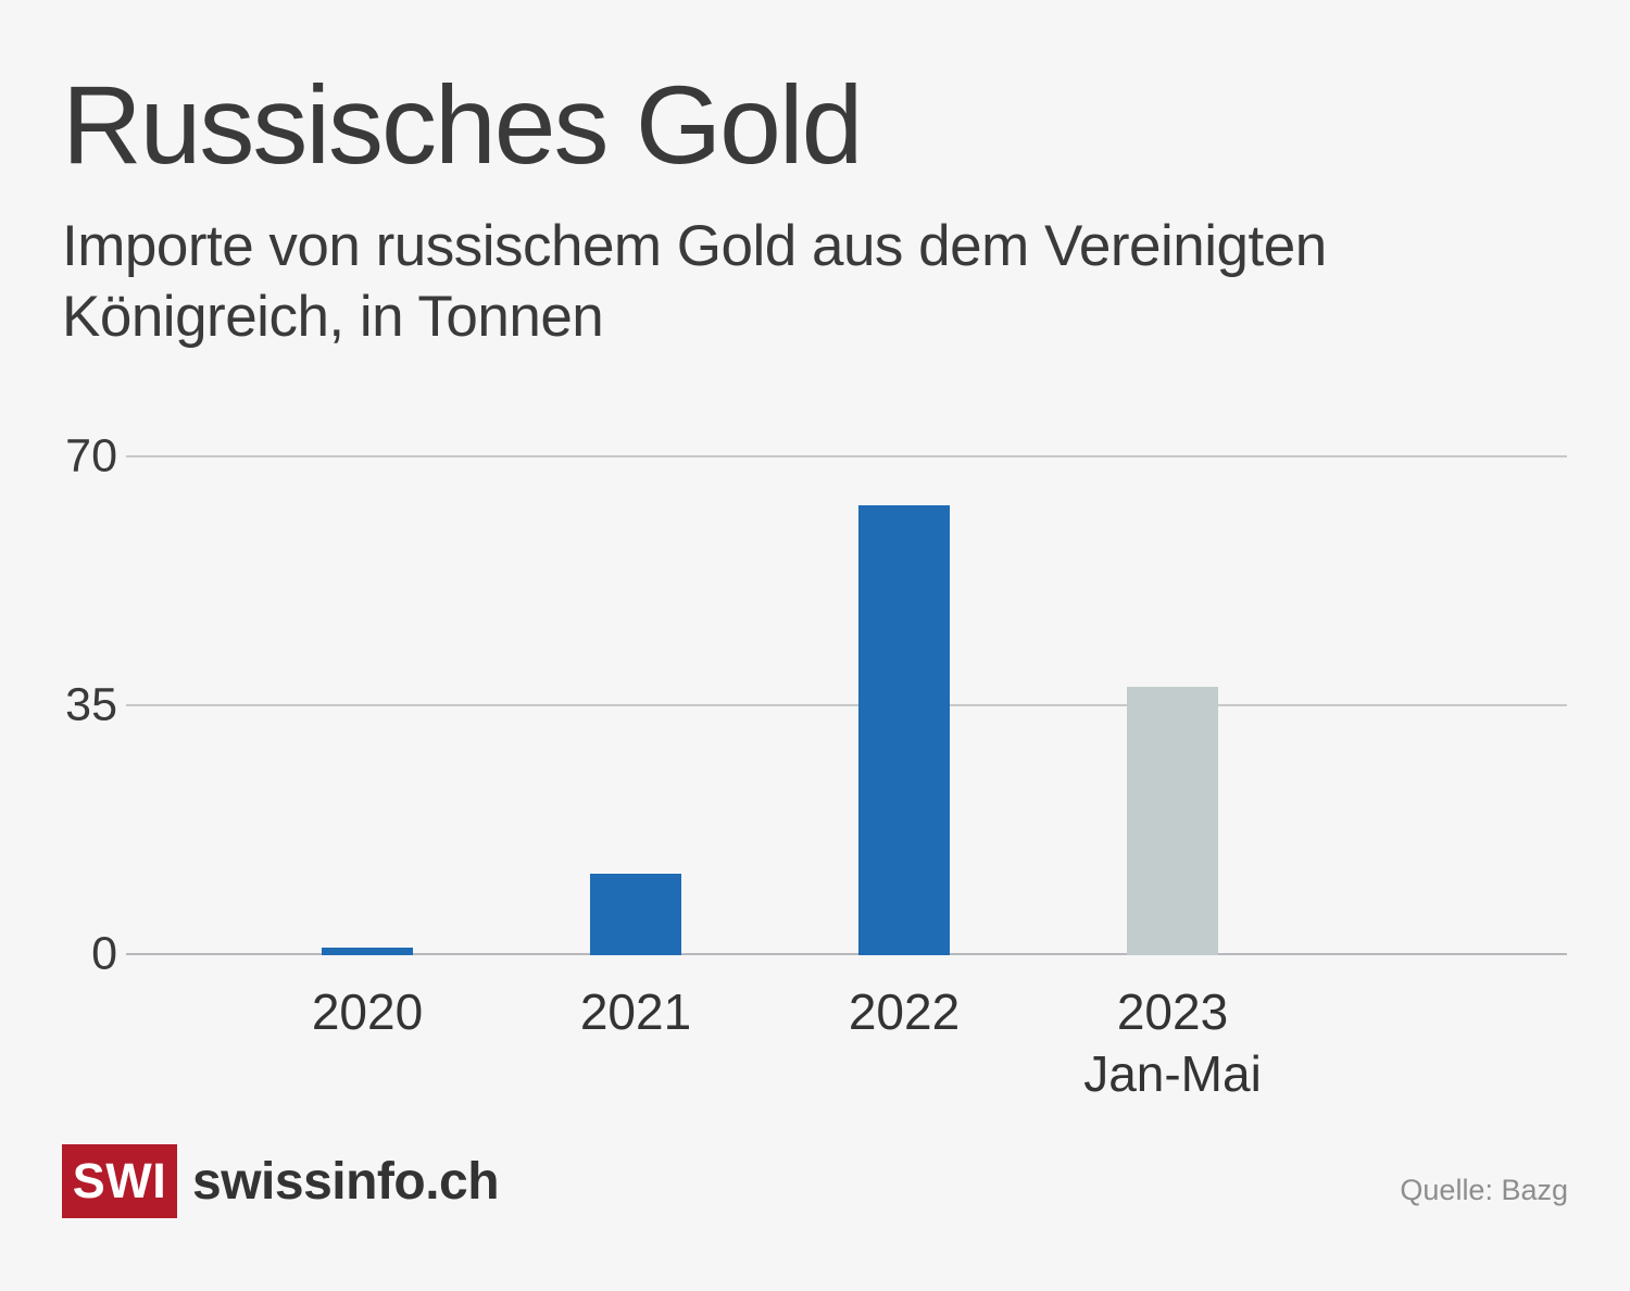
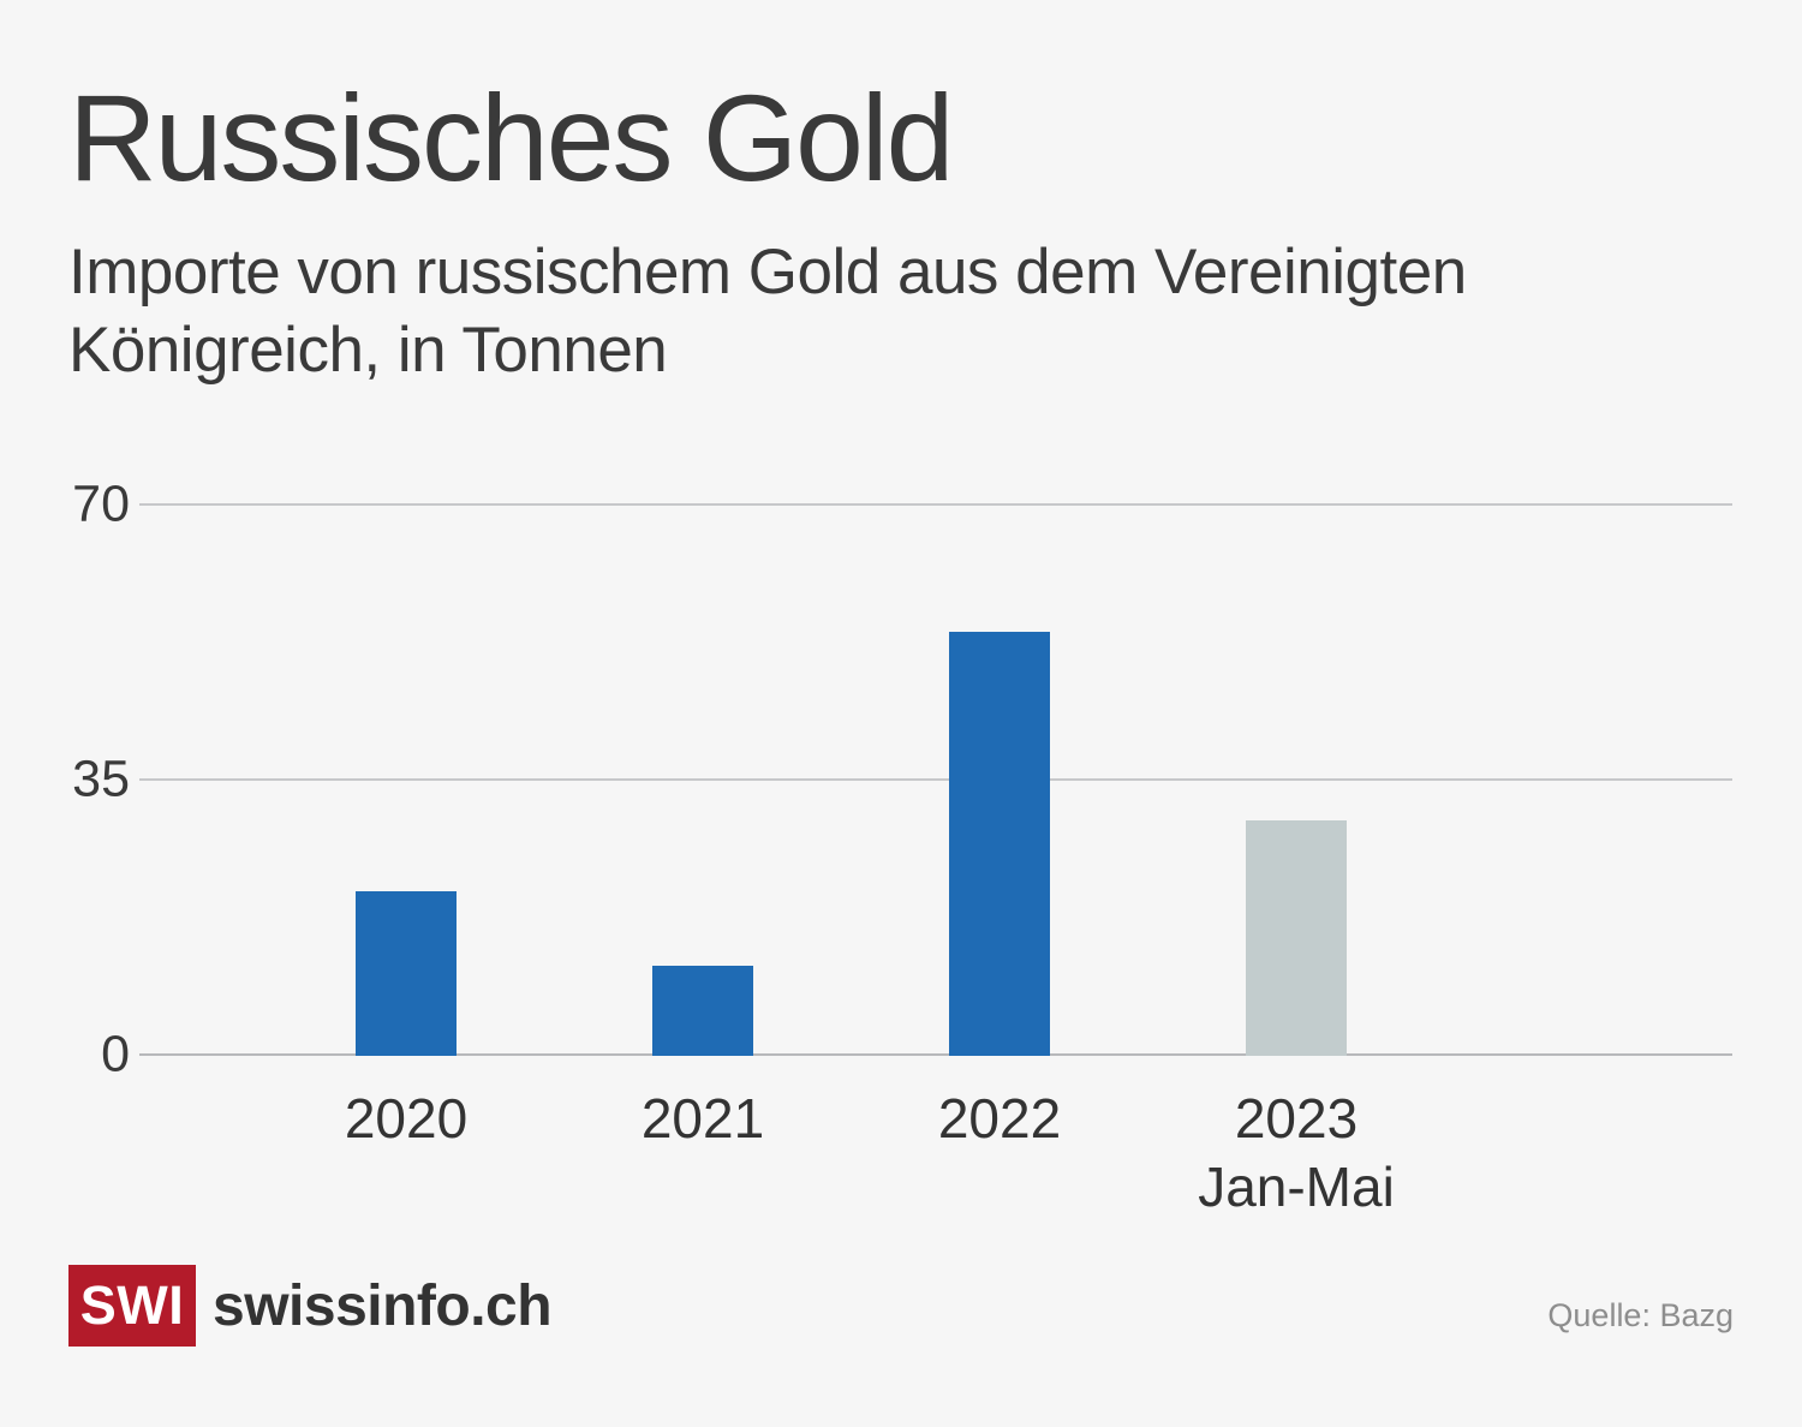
2020: 1 -> 21
2022: 63 -> 54
2023: 38 -> 30
